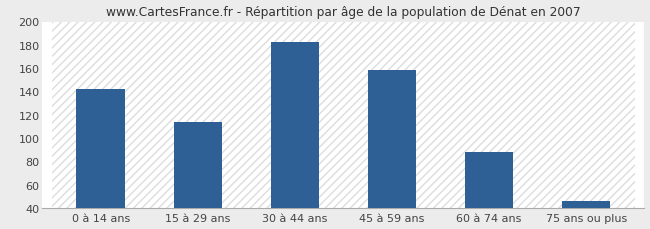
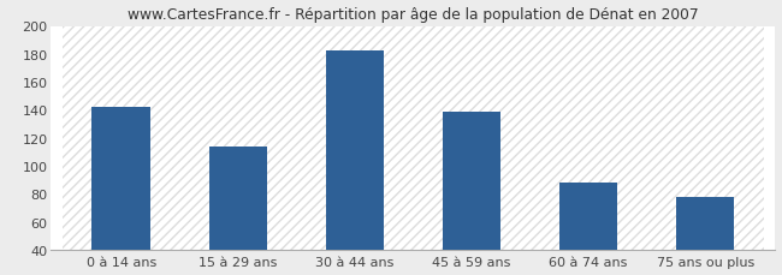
45 à 59 ans: 158 -> 139
75 ans ou plus: 46 -> 78
